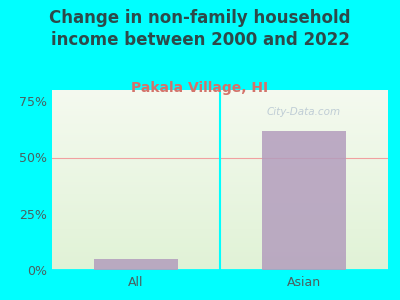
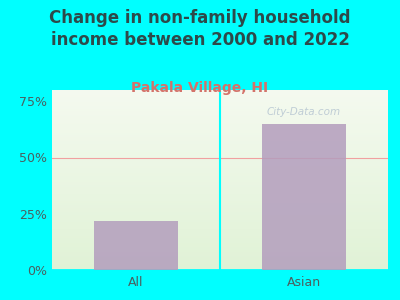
All: 5% -> 22%
Asian: 62% -> 65%
